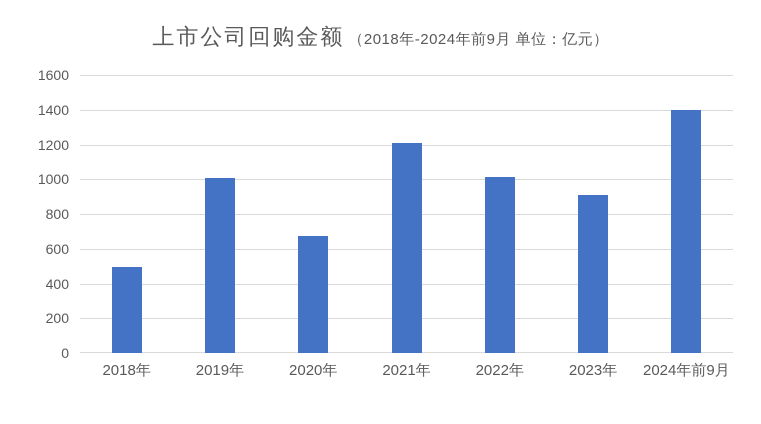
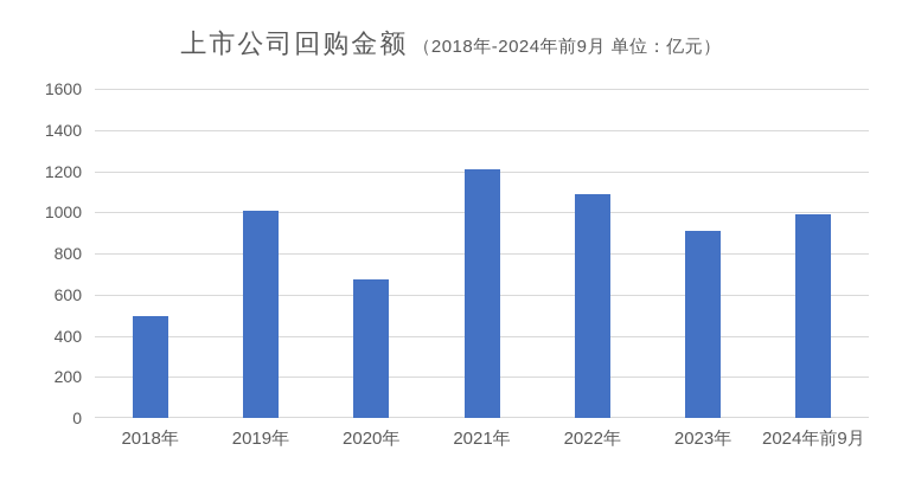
2022年: 1020 -> 1090
2024年前9月: 1400 -> 990
